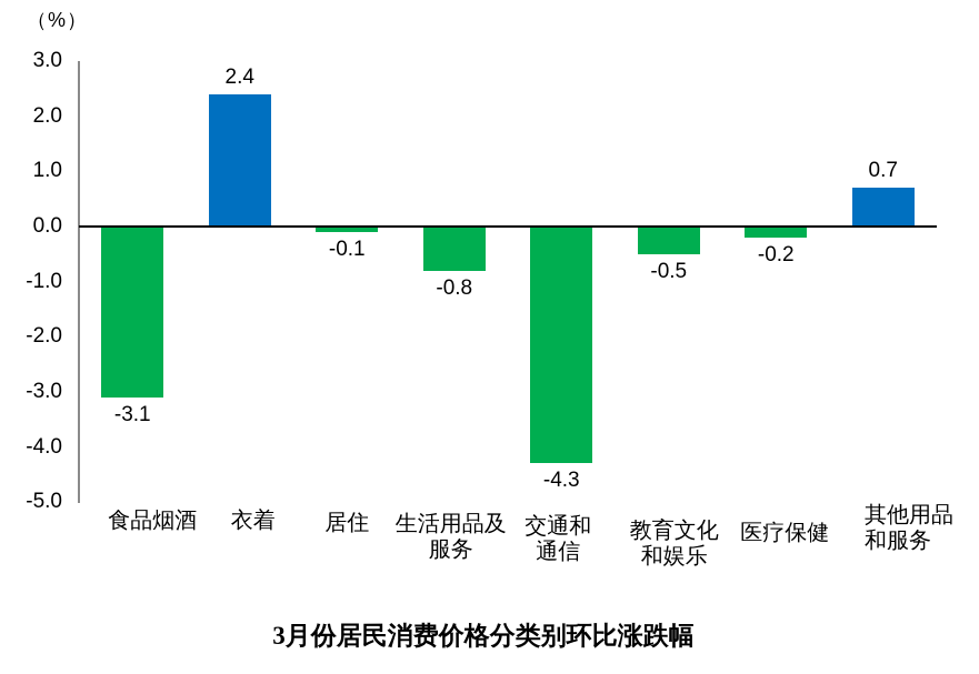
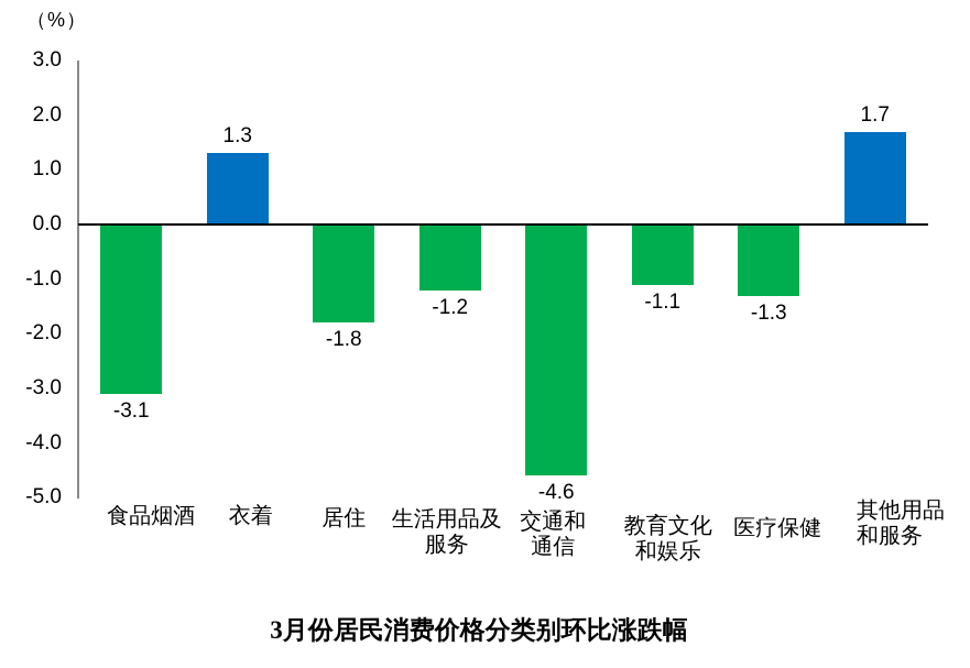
衣着: 2.4 -> 1.3
居住: -0.1 -> -1.8
生活用品及 服务: -0.8 -> -1.2
交通和 通信: -4.3 -> -4.6
教育文化 和娱乐: -0.5 -> -1.1
医疗保健: -0.2 -> -1.3
其他用品 和服务: 0.7 -> 1.7
